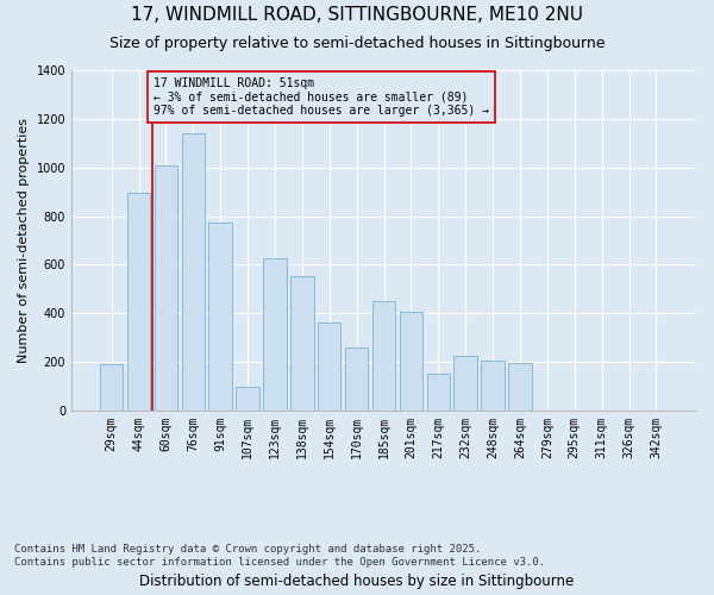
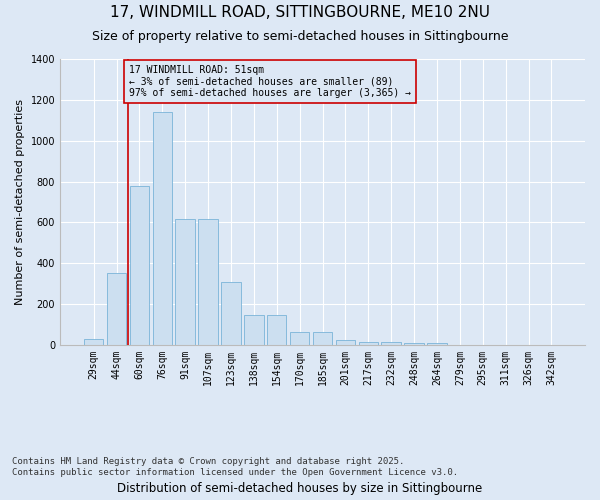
29sqm: 190 -> 30
44sqm: 895 -> 350
60sqm: 1010 -> 780
91sqm: 775 -> 615
107sqm: 95 -> 615
123sqm: 625 -> 310
138sqm: 555 -> 145
154sqm: 360 -> 145
170sqm: 260 -> 65
185sqm: 450 -> 65
201sqm: 405 -> 25
217sqm: 150 -> 15
232sqm: 225 -> 15
248sqm: 205 -> 10
264sqm: 195 -> 8
